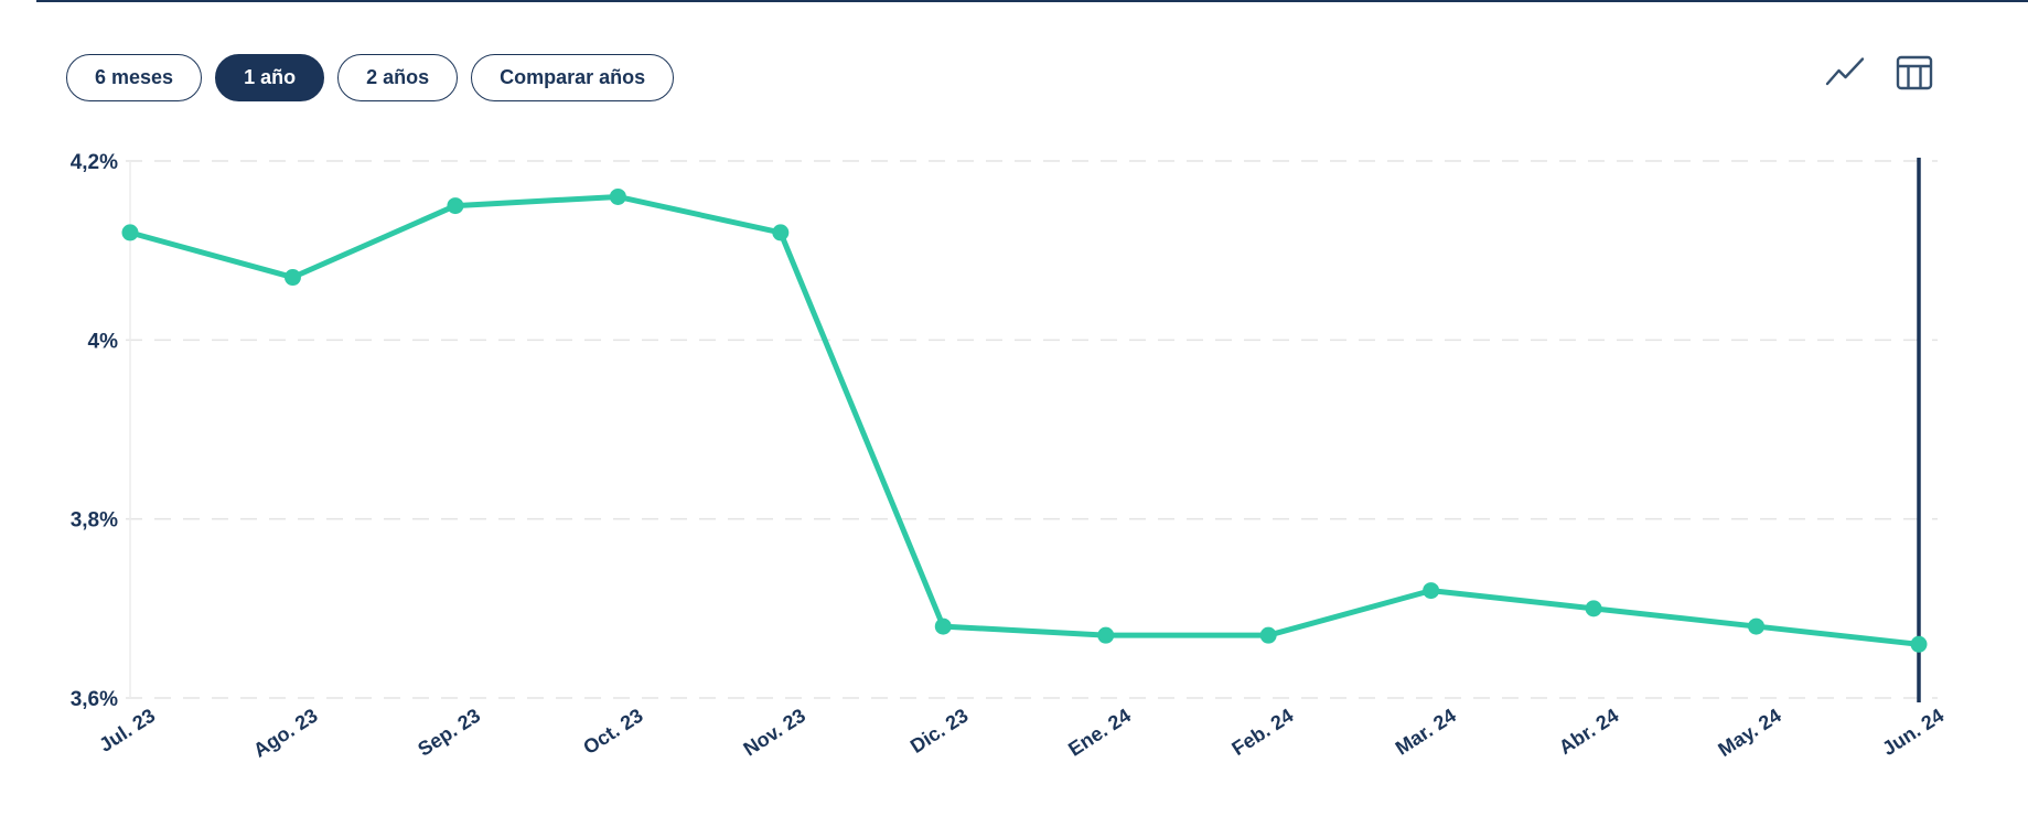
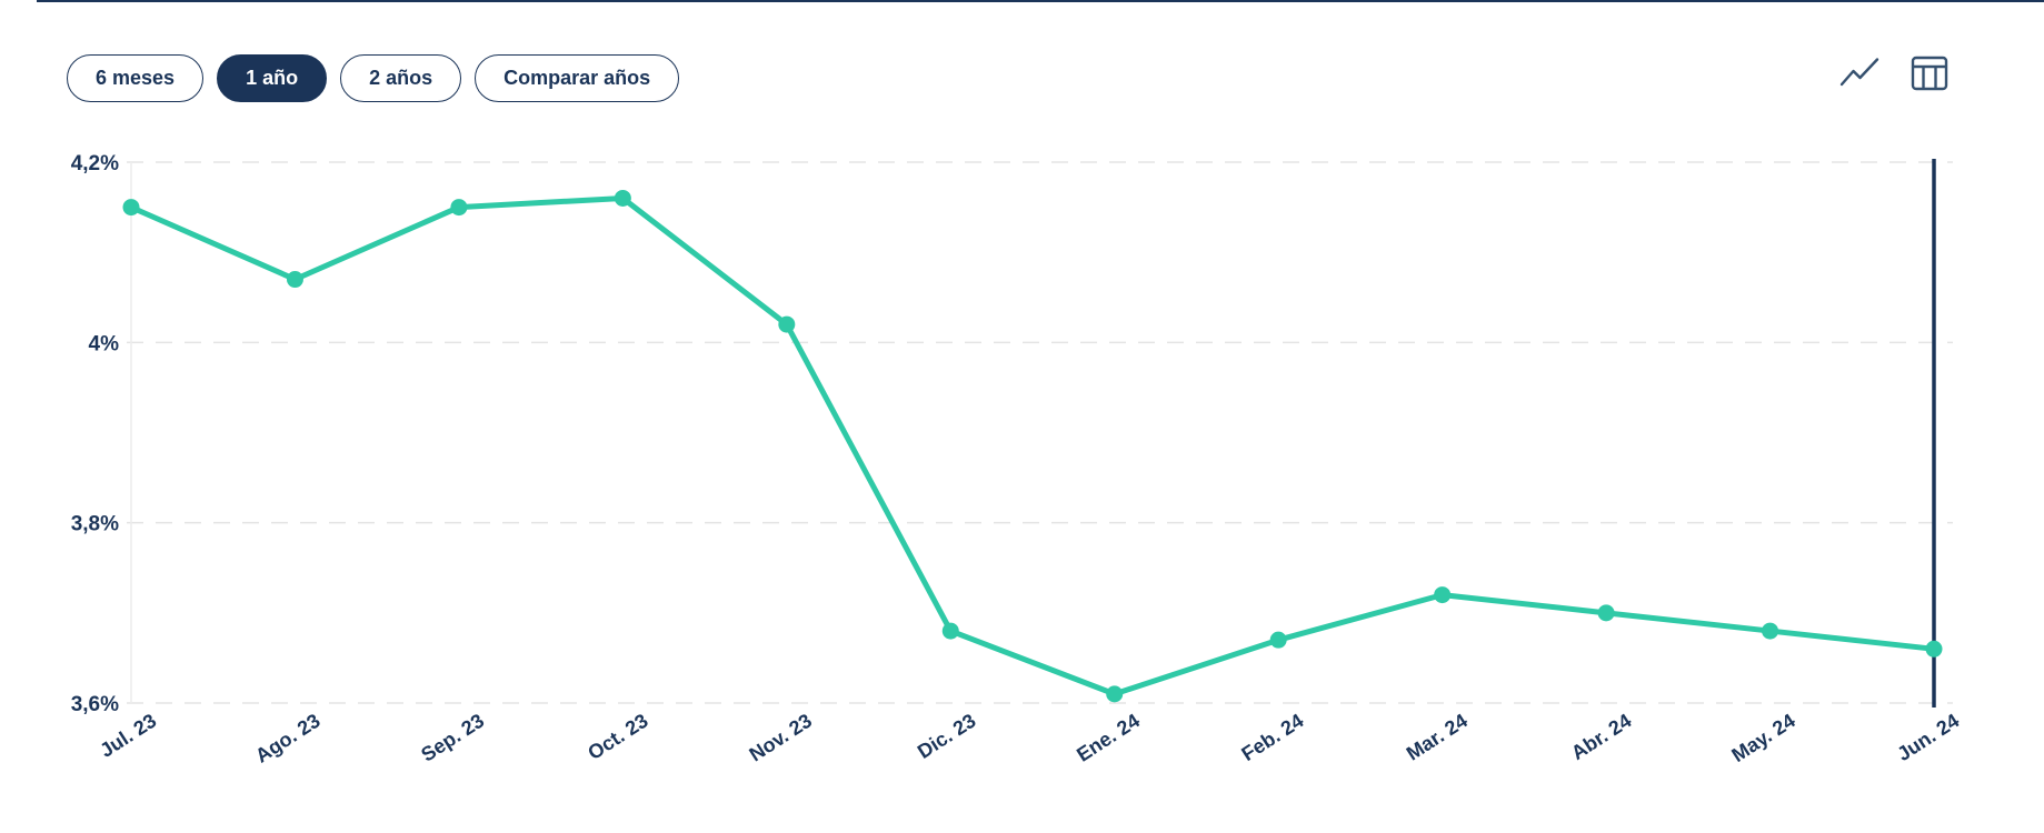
Jul. 23: 4,12% -> 4,15%
Nov. 23: 4,12% -> 4,02%
Ene. 24: 3,67% -> 3,61%
